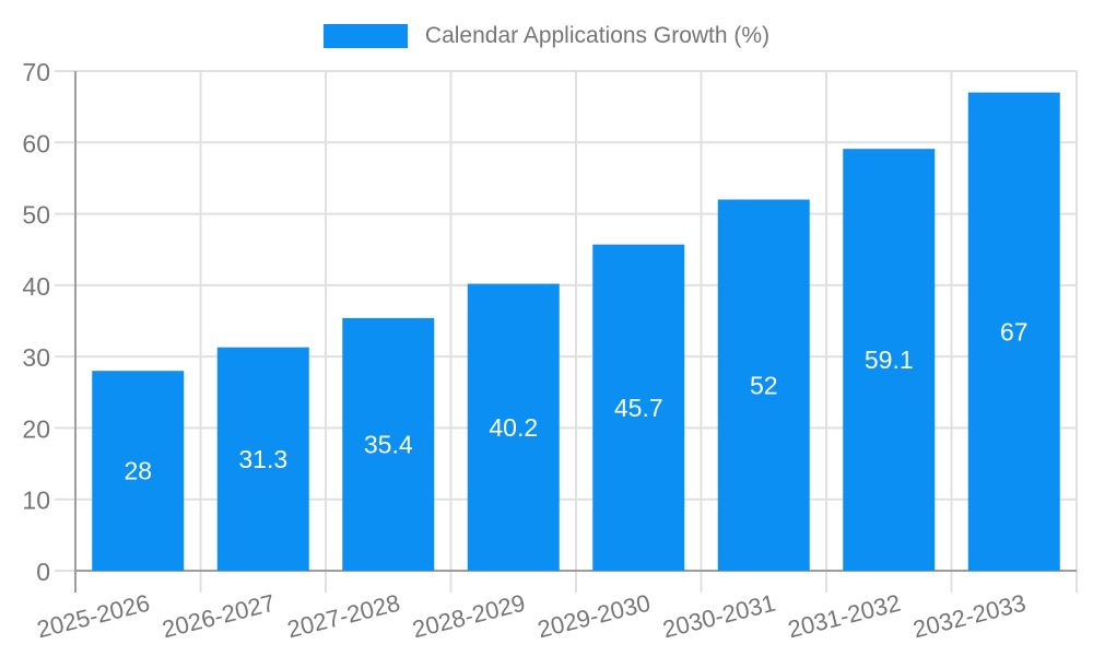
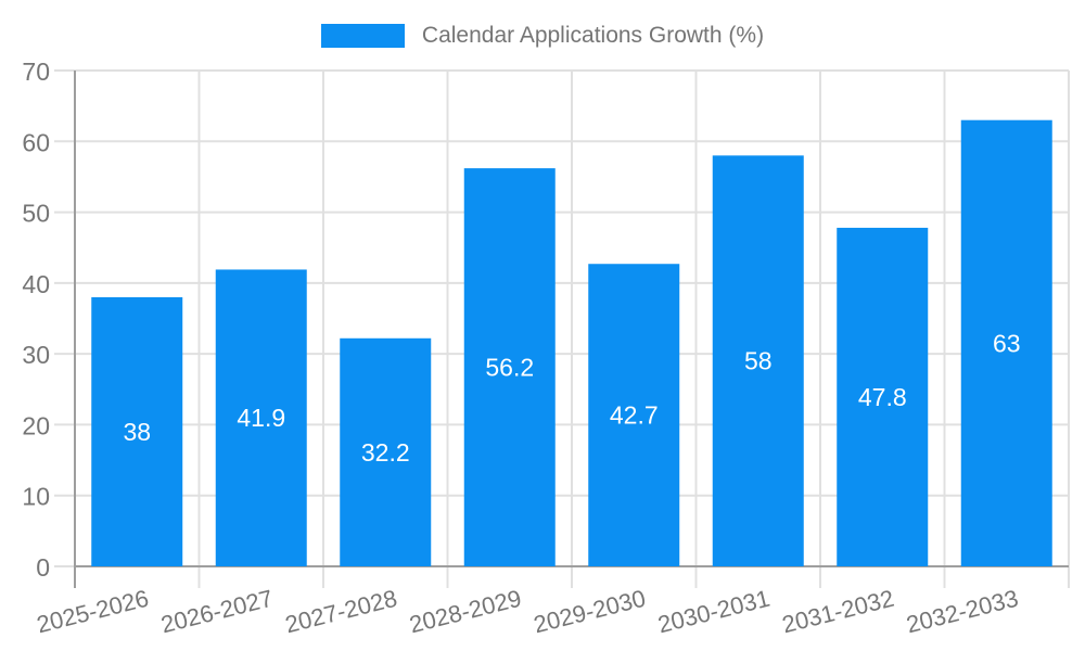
2025-2026: 28 -> 38
2026-2027: 31.3 -> 41.9
2027-2028: 35.4 -> 32.2
2028-2029: 40.2 -> 56.2
2029-2030: 45.7 -> 42.7
2030-2031: 52 -> 58
2031-2032: 59.1 -> 47.8
2032-2033: 67 -> 63
